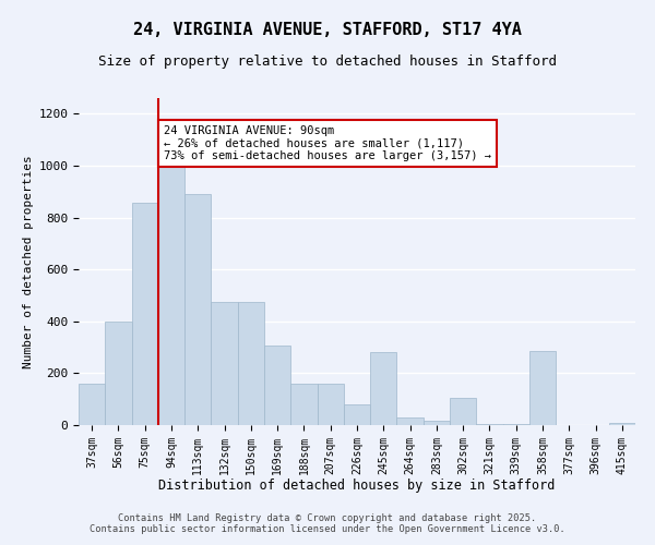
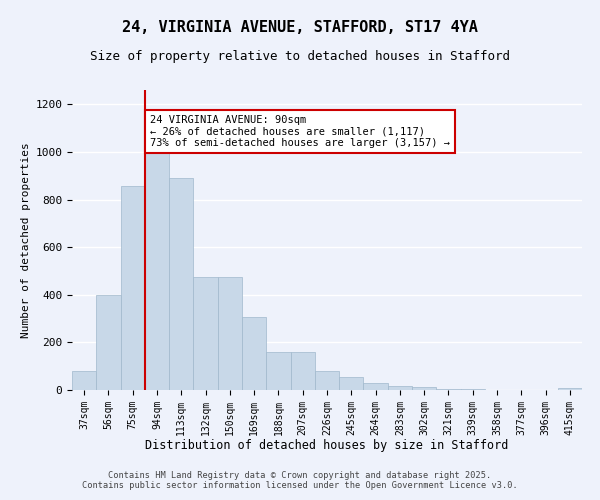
37sqm: 160 -> 80
245sqm: 280 -> 55
302sqm: 105 -> 14
358sqm: 285 -> 2
